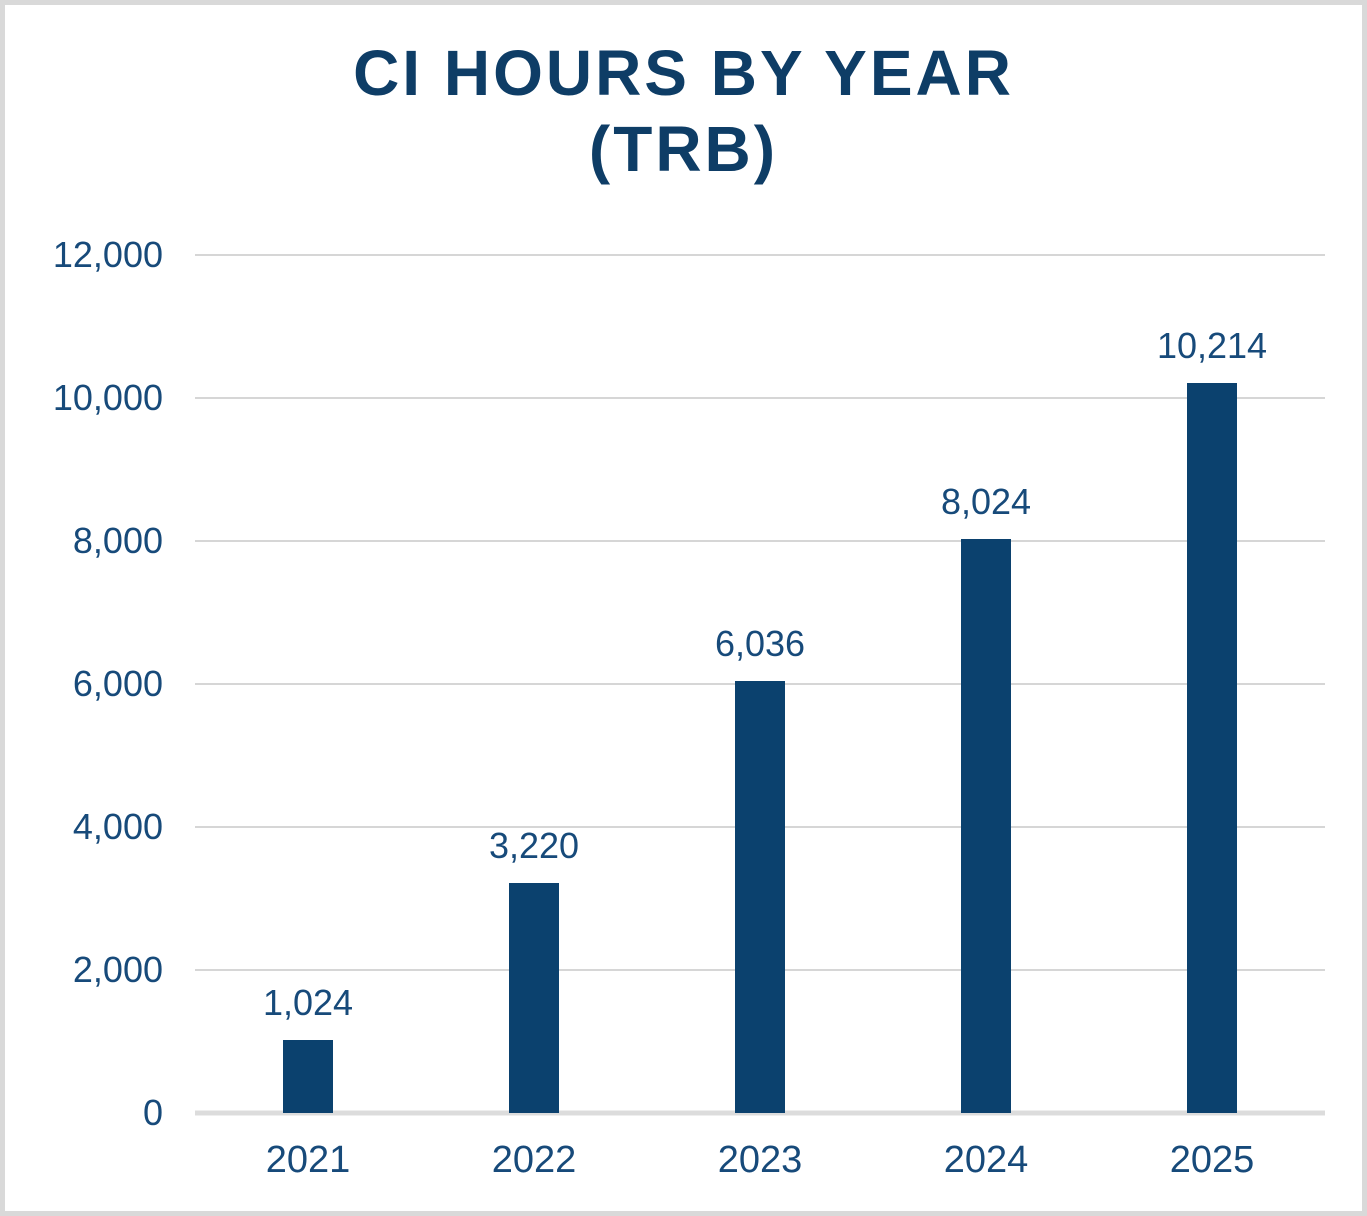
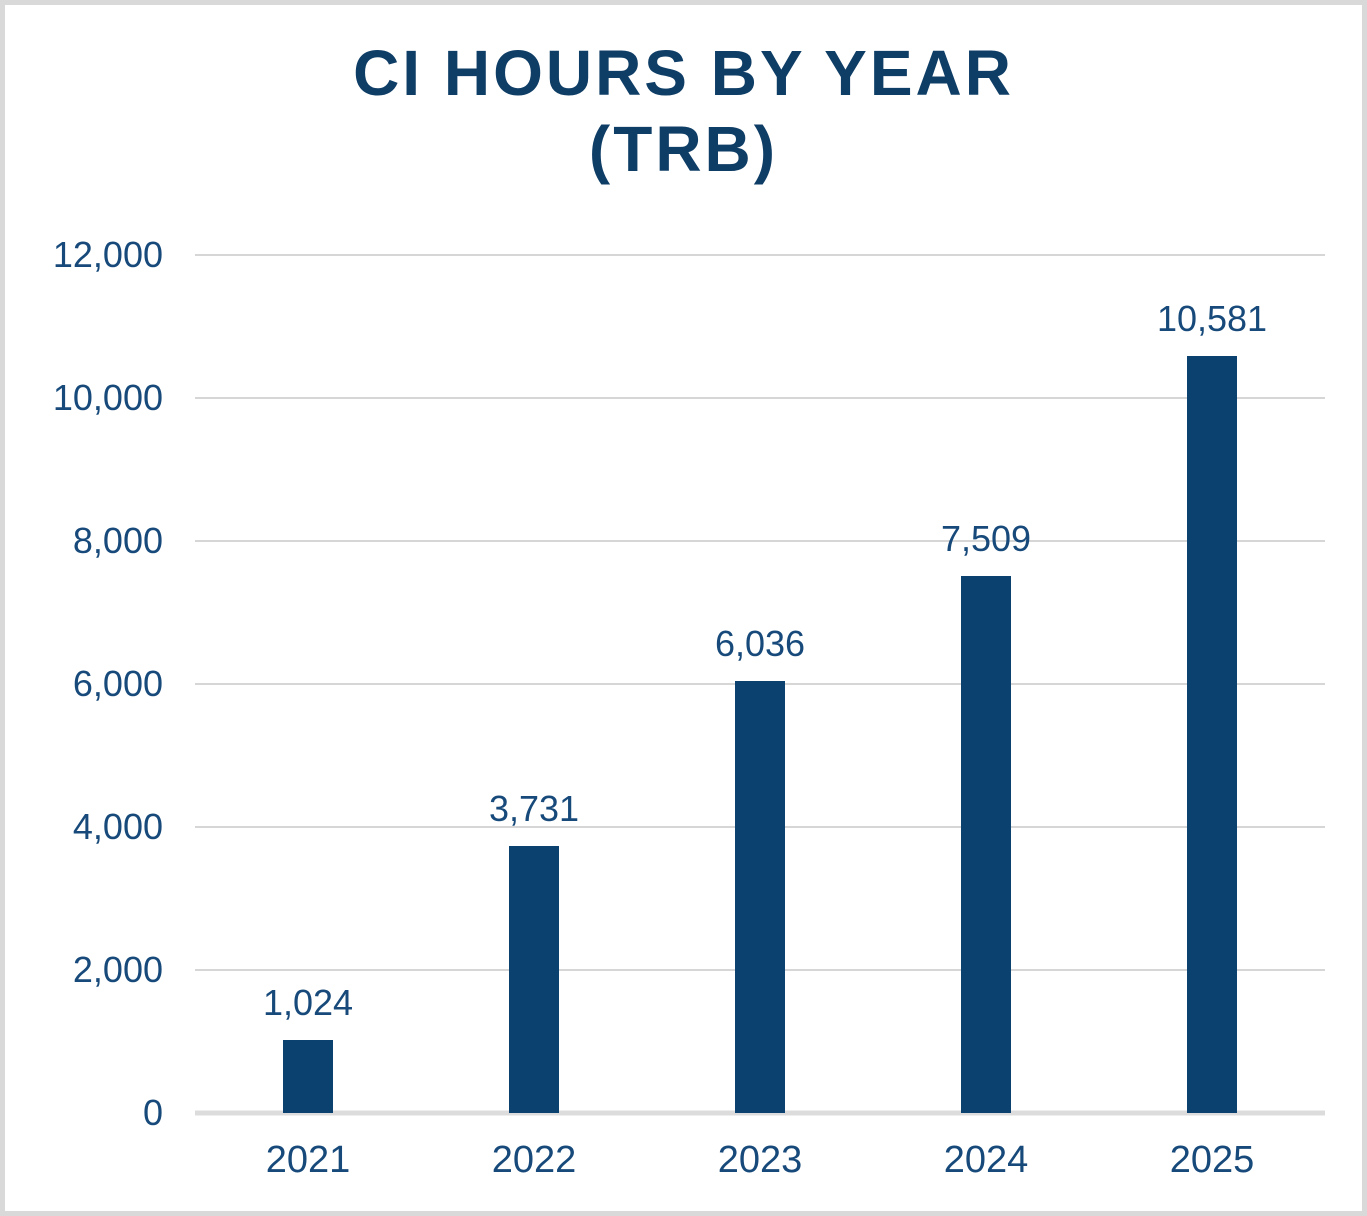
2022: 3,220 -> 3,731
2024: 8,024 -> 7,509
2025: 10,214 -> 10,581
